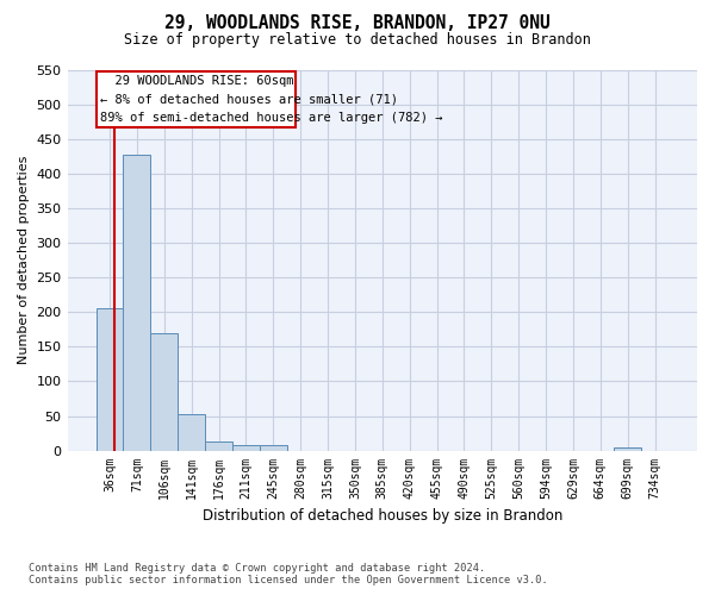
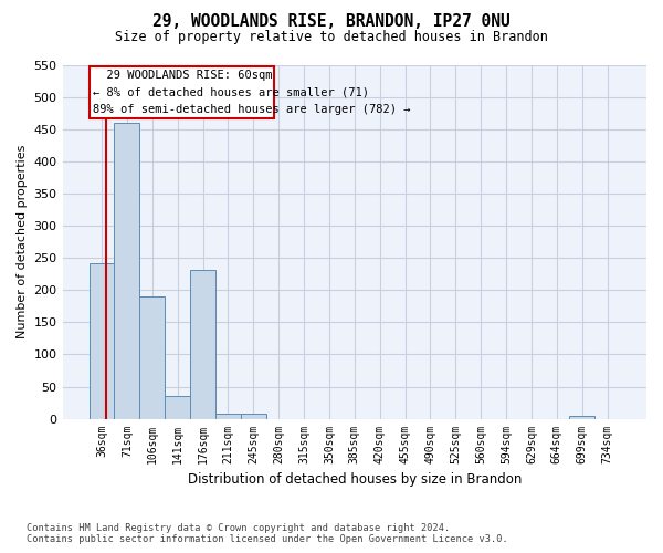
36sqm: 205 -> 242
71sqm: 428 -> 460
106sqm: 170 -> 190
141sqm: 53 -> 36
176sqm: 13 -> 232
